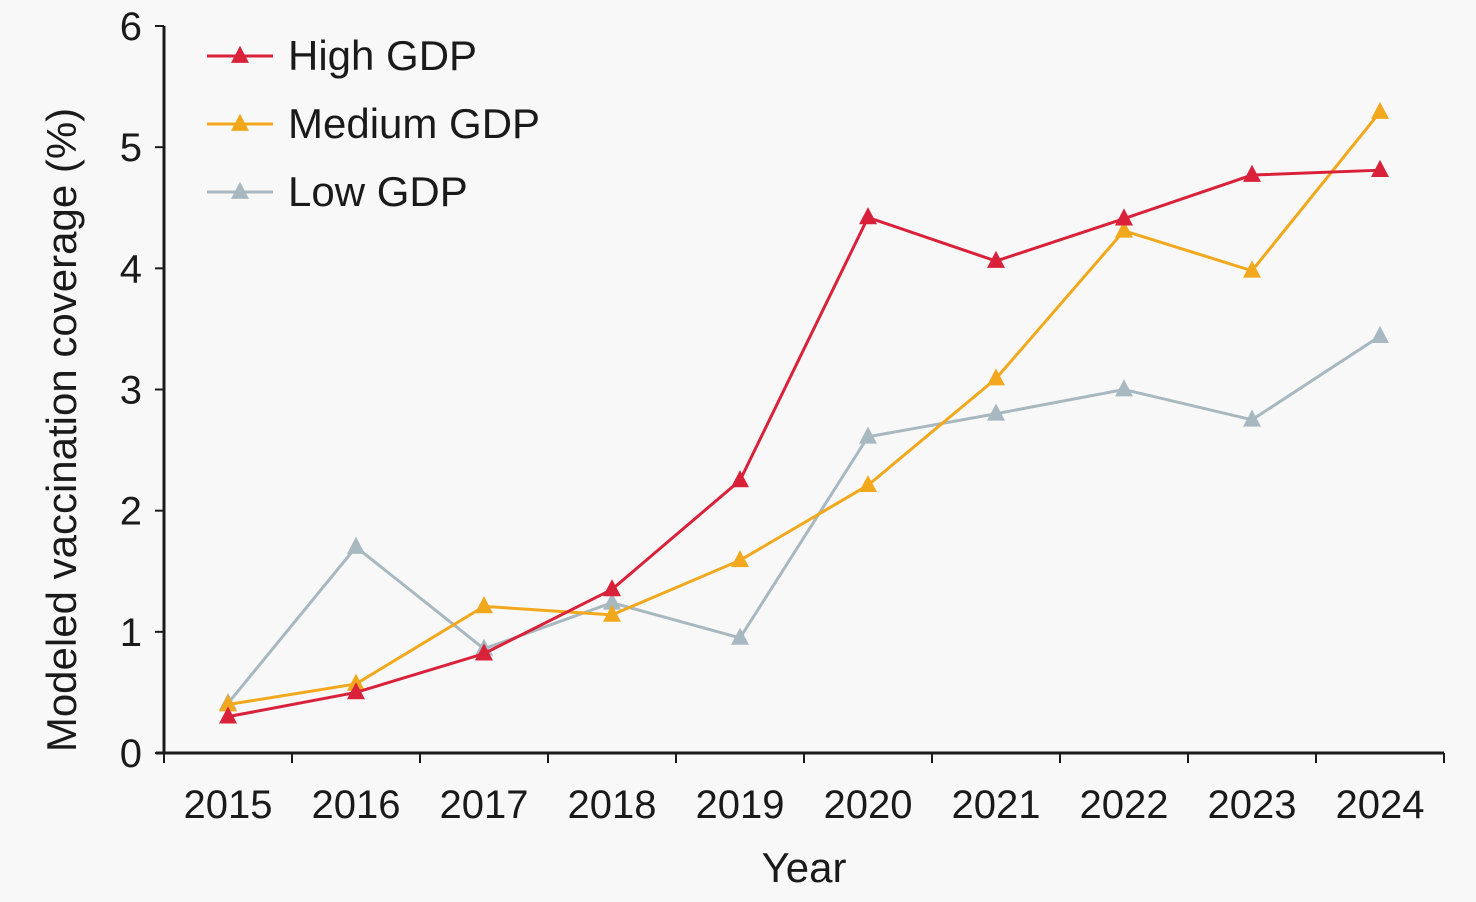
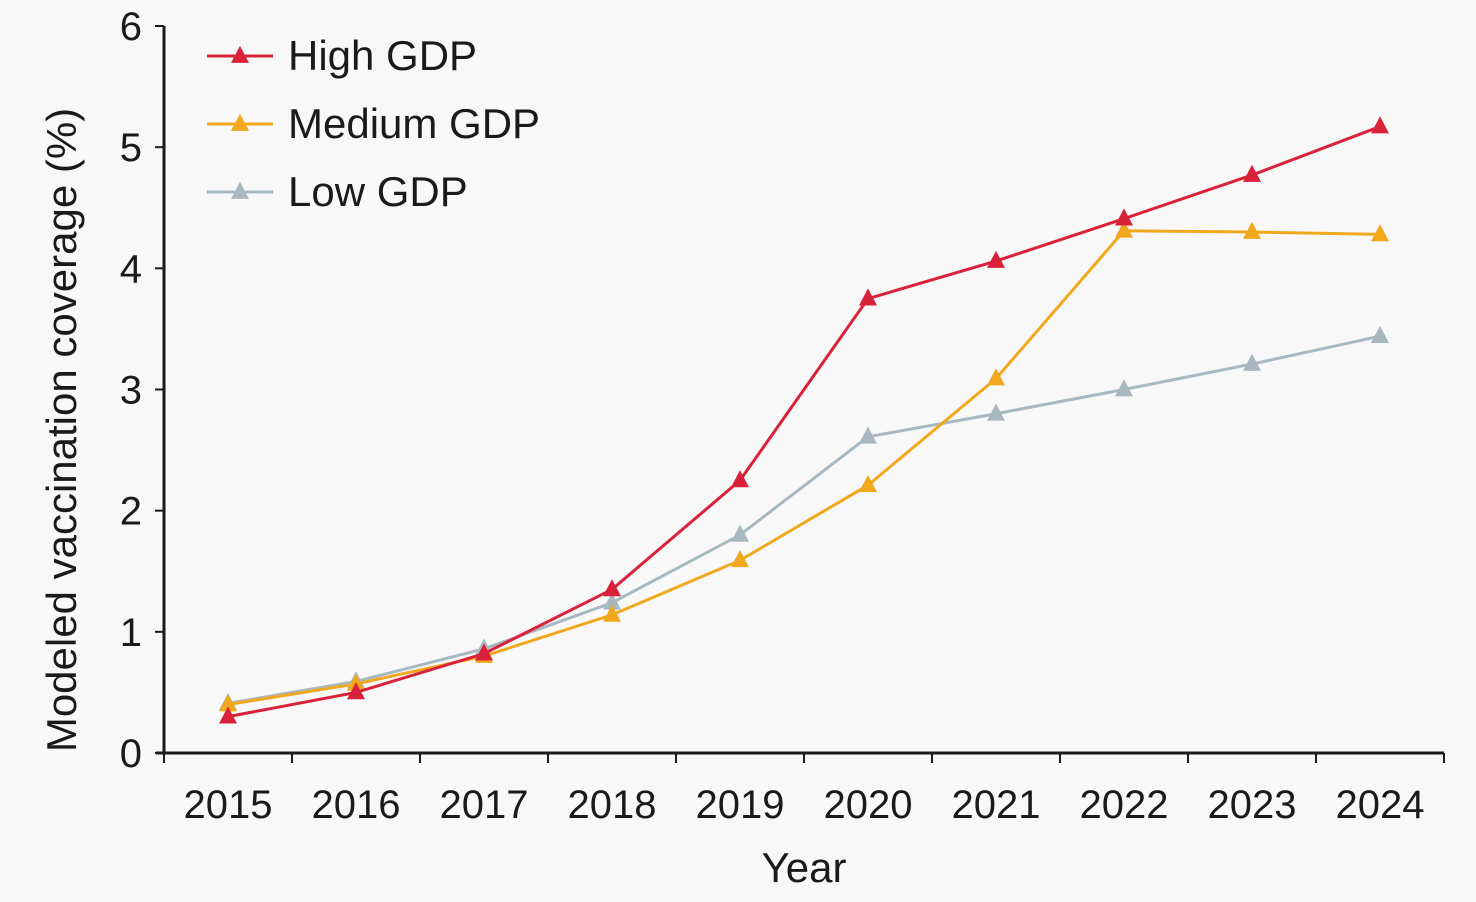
Low GDP/2016: 1.70 -> 0.59
Medium GDP/2017: 1.21 -> 0.80
Low GDP/2019: 0.95 -> 1.80
High GDP/2020: 4.42 -> 3.75
Medium GDP/2023: 3.98 -> 4.30
Low GDP/2023: 2.75 -> 3.21
High GDP/2024: 4.81 -> 5.17
Medium GDP/2024: 5.29 -> 4.28
